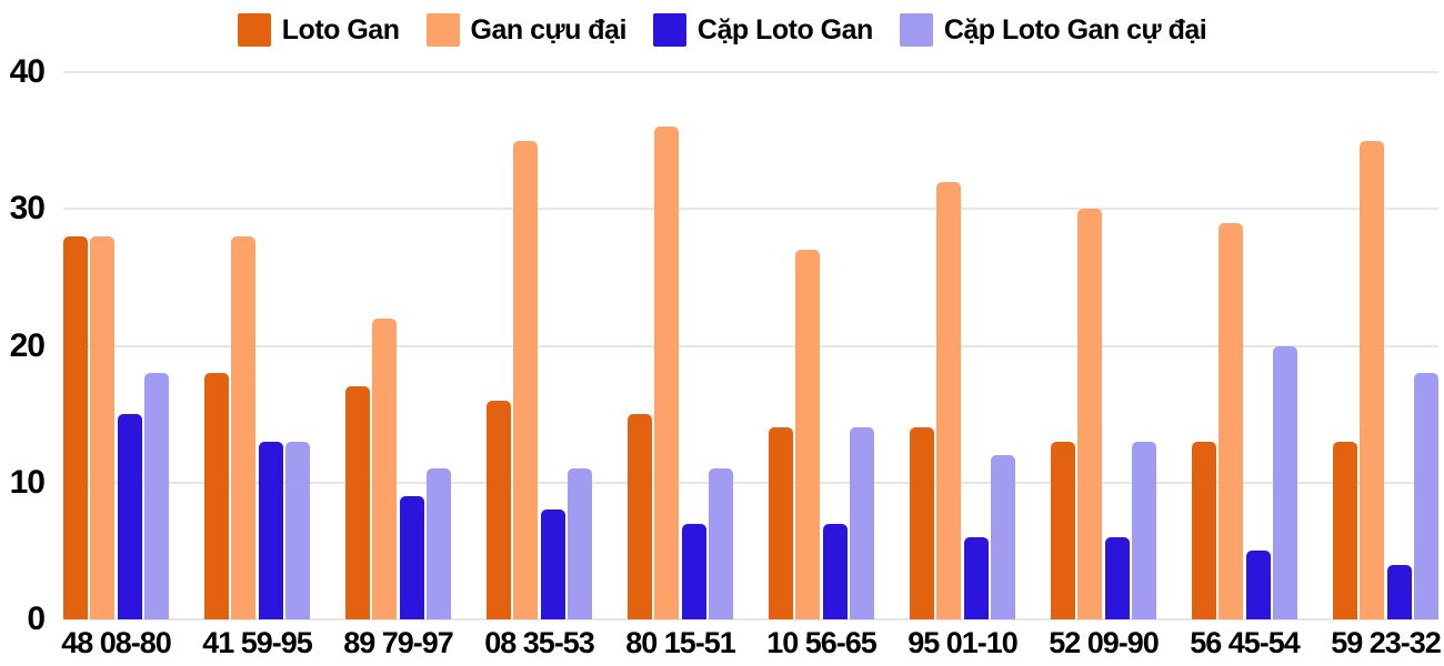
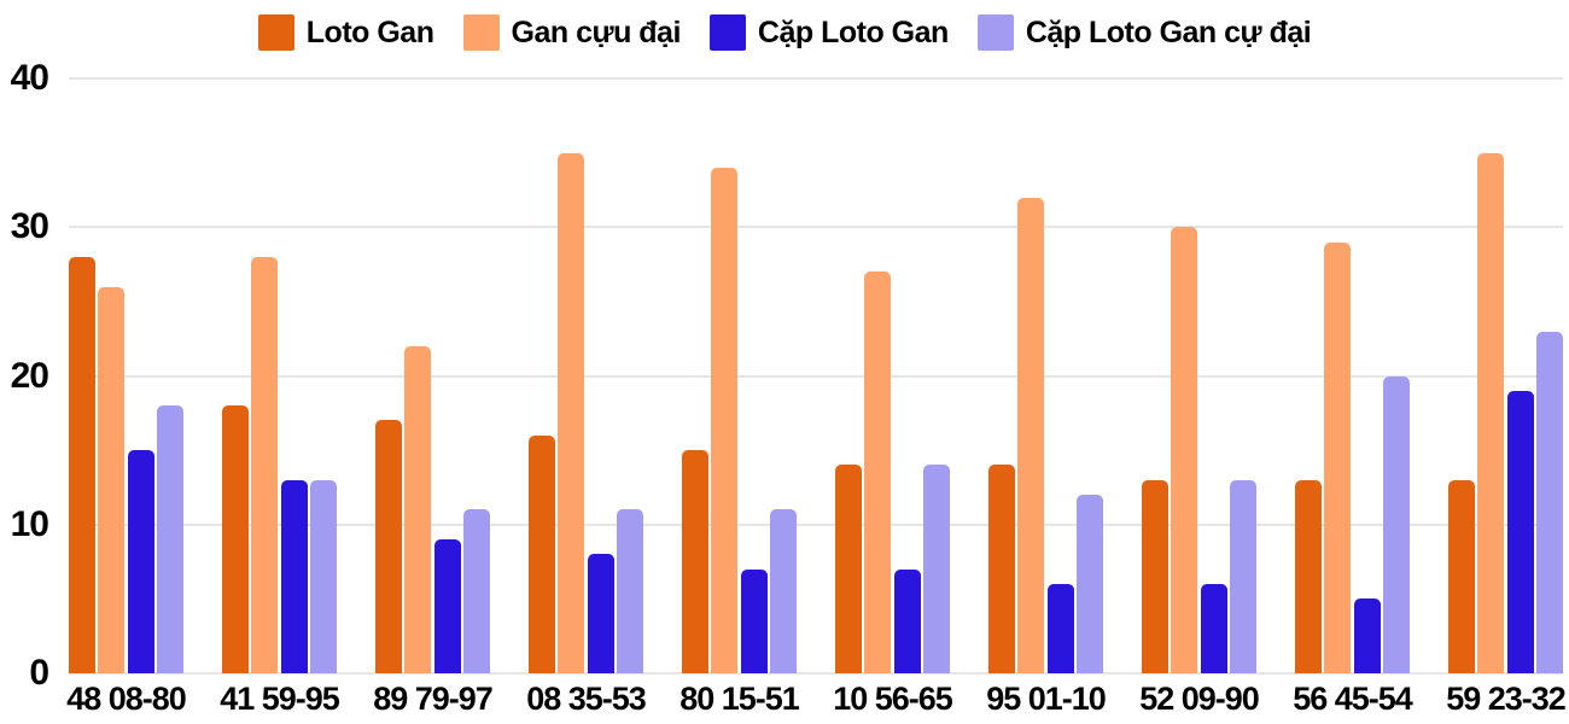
Gan cựu đại/48 08-80: 28 -> 26
Gan cựu đại/80 15-51: 36 -> 34
Cặp Loto Gan/59 23-32: 4 -> 19
Cặp Loto Gan cự đại/59 23-32: 18 -> 23
